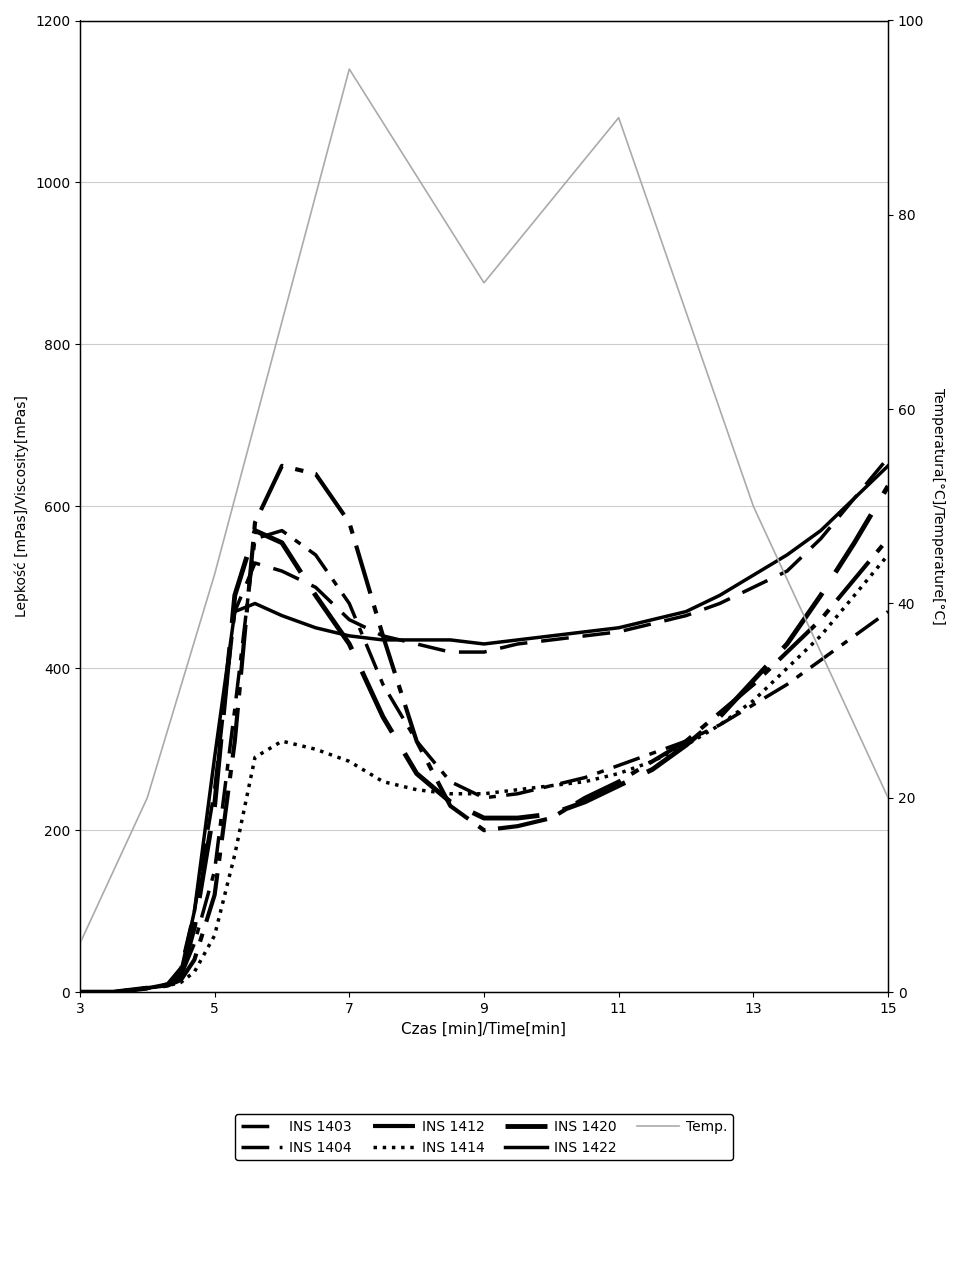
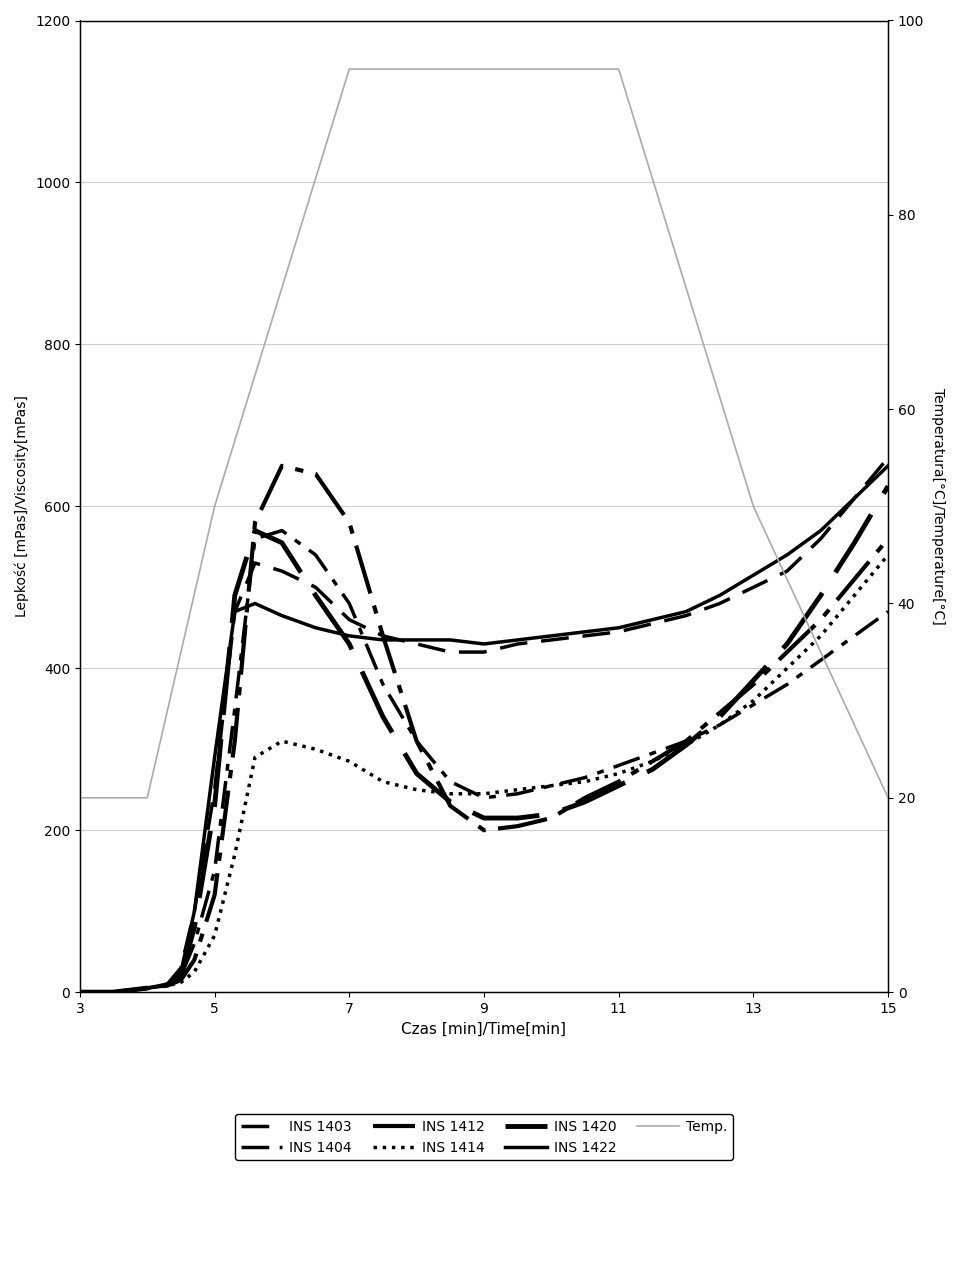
Temp./3: 5 -> 20
Temp./5: 43 -> 50
Temp./9: 73 -> 95
Temp./11: 90 -> 95
